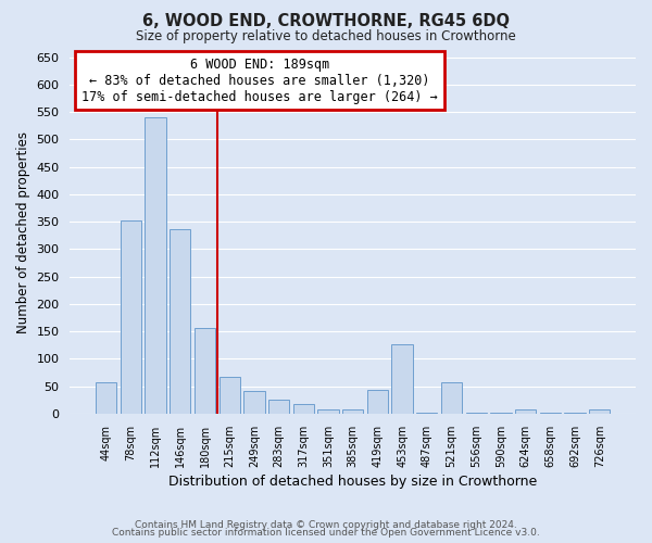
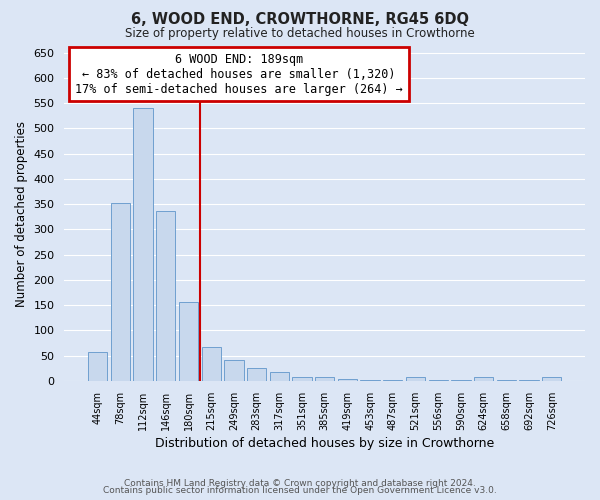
419sqm: 44 -> 4
453sqm: 126 -> 2
521sqm: 58 -> 8
